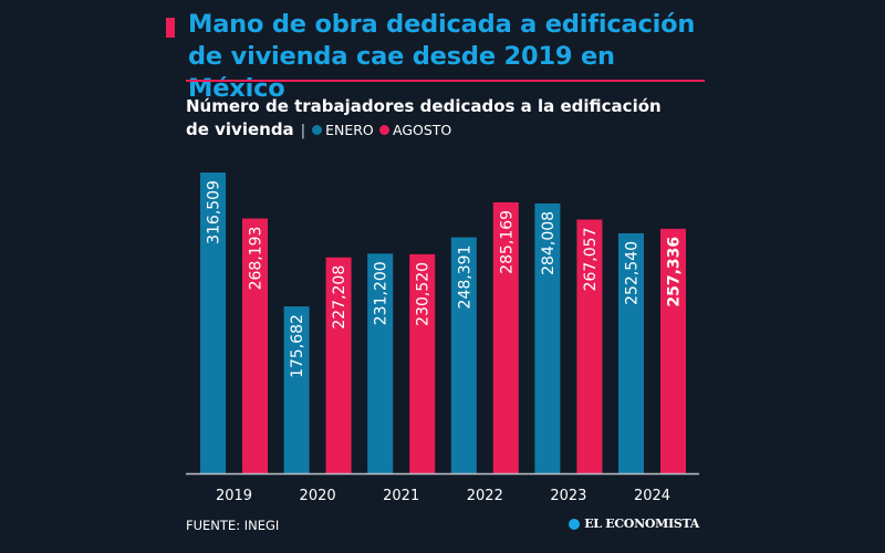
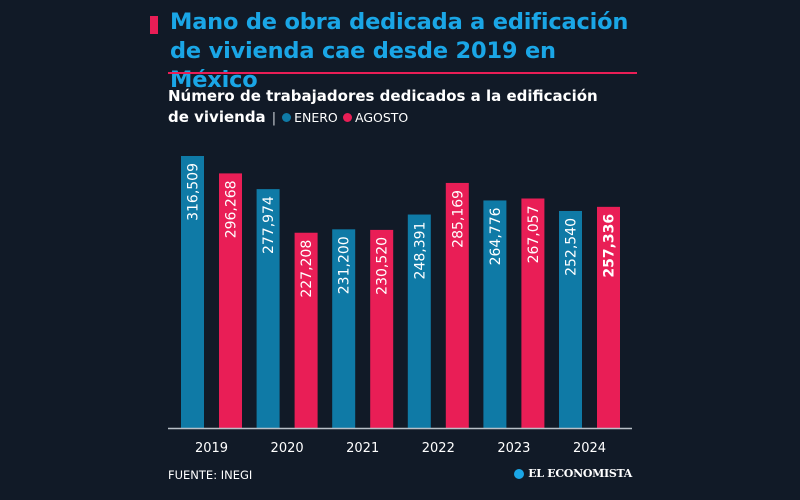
AGOSTO/2019: 268,193 -> 296,268
ENERO/2020: 175,682 -> 277,974
ENERO/2023: 284,008 -> 264,776
